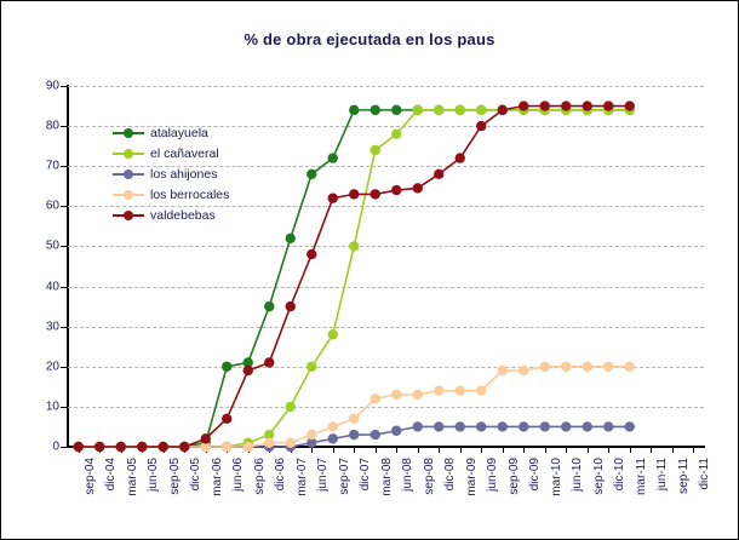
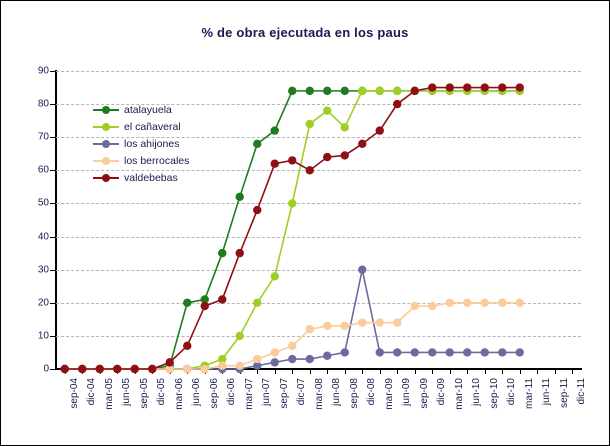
valdebebas/mar-08: 63 -> 60
el cañaveral/sep-08: 84 -> 73
los ahijones/dic-08: 5 -> 30
